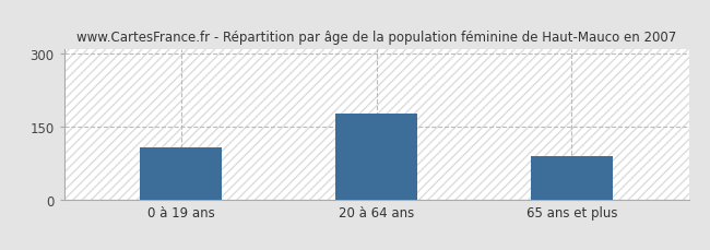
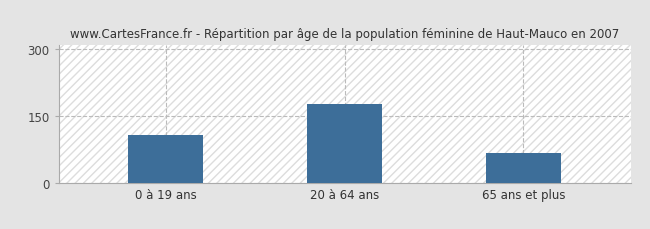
65 ans et plus: 90 -> 68
